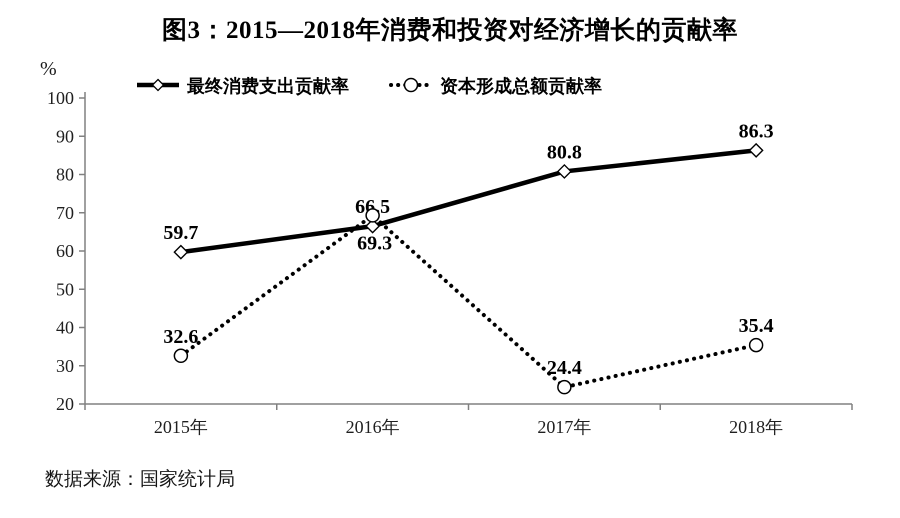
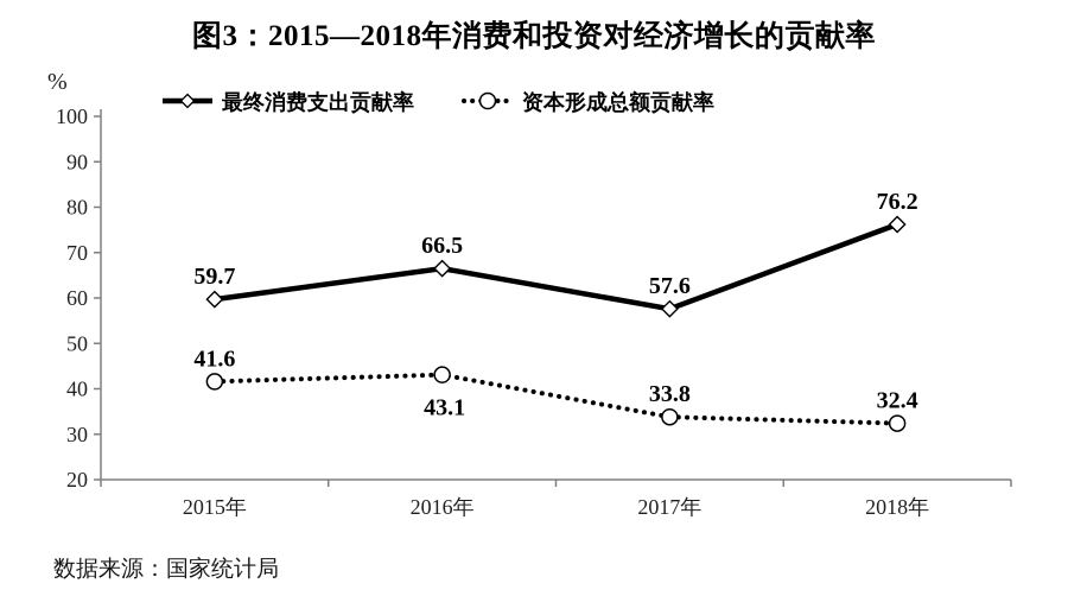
资本形成总额贡献率/2015年: 32.6 -> 41.6
资本形成总额贡献率/2016年: 69.3 -> 43.1
最终消费支出贡献率/2017年: 80.8 -> 57.6
资本形成总额贡献率/2017年: 24.4 -> 33.8
最终消费支出贡献率/2018年: 86.3 -> 76.2
资本形成总额贡献率/2018年: 35.4 -> 32.4
